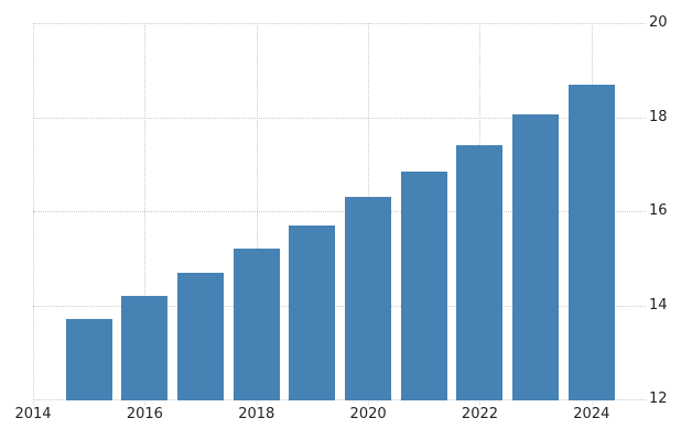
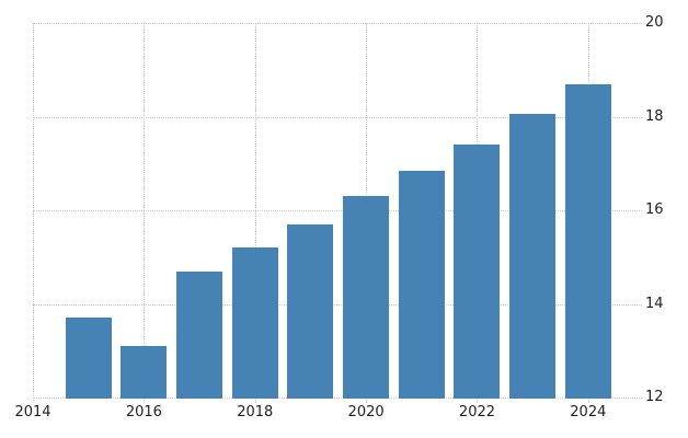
2016: 14.2 -> 13.1
